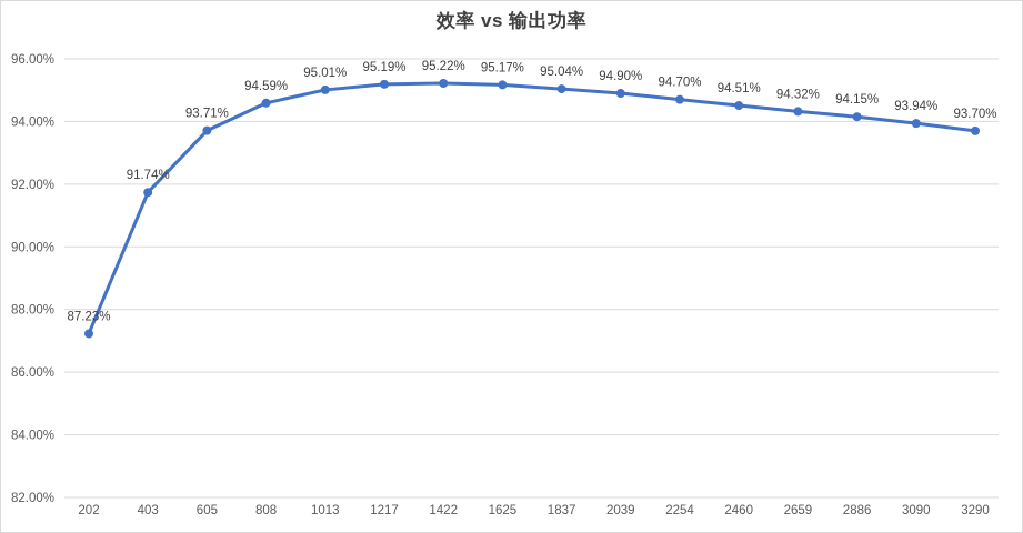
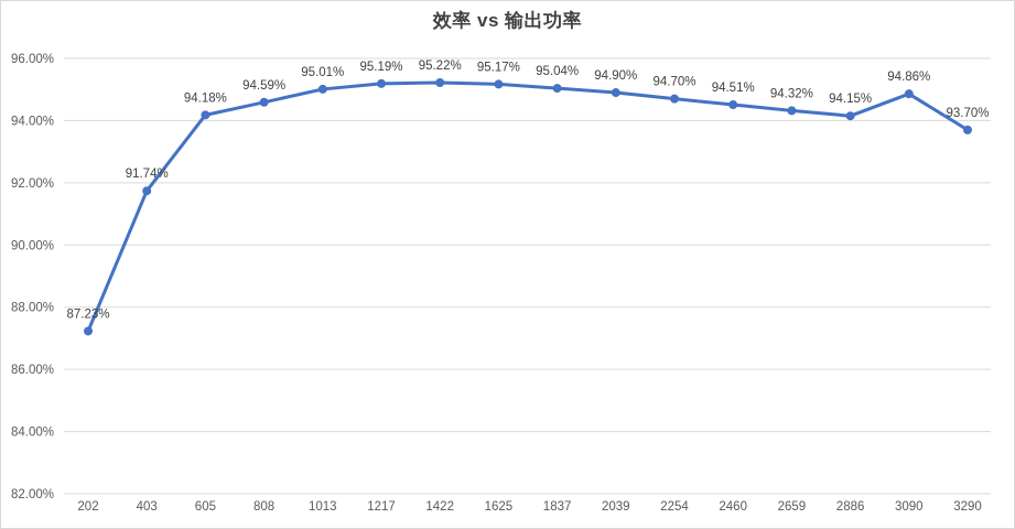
605: 93.71% -> 94.18%
3090: 93.94% -> 94.86%
